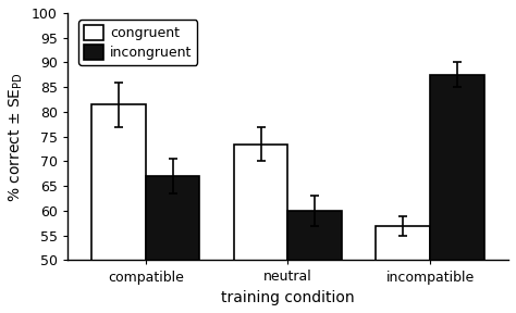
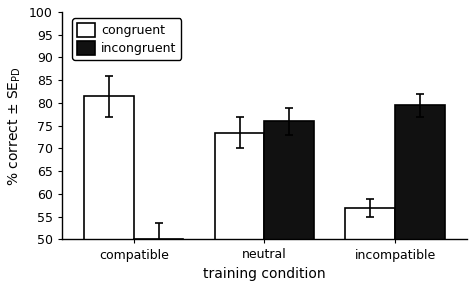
incongruent/compatible: 67.0 -> 50.2
incongruent/neutral: 60.0 -> 76.0
incongruent/incompatible: 87.5 -> 79.5
